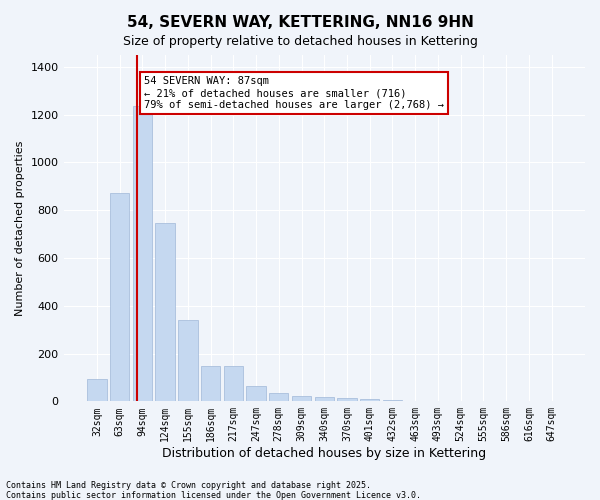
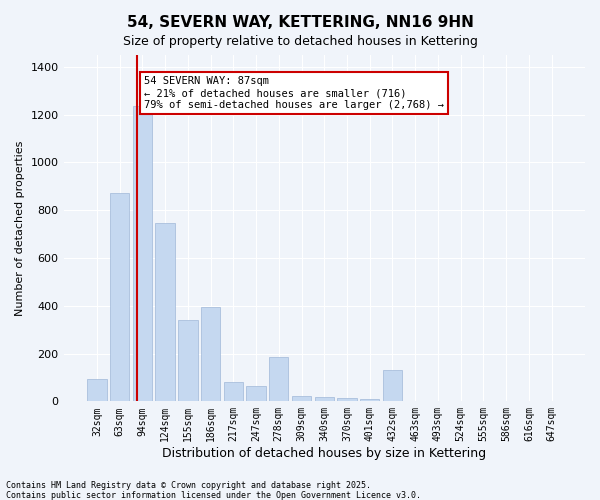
186sqm: 150 -> 395
217sqm: 150 -> 80
278sqm: 35 -> 185
432sqm: 5 -> 130
